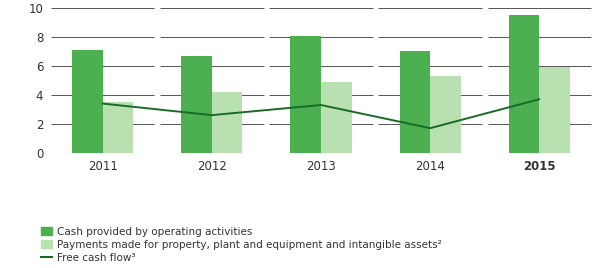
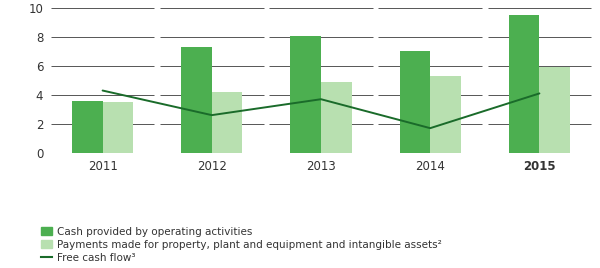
Cash provided by operating activities/2011: 7.1 -> 3.6
Free cash flow³/2011: 3.4 -> 4.3
Cash provided by operating activities/2012: 6.7 -> 7.3
Free cash flow³/2013: 3.3 -> 3.7
Free cash flow³/2015: 3.7 -> 4.1
